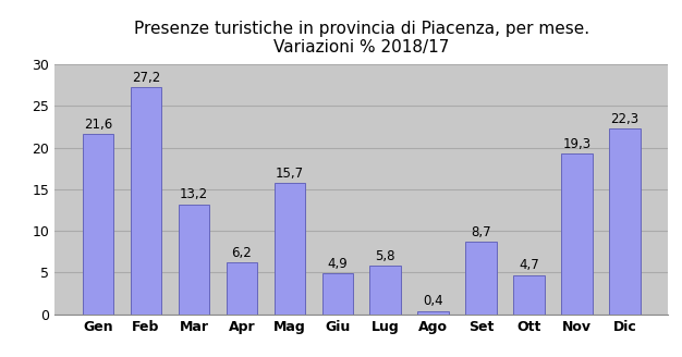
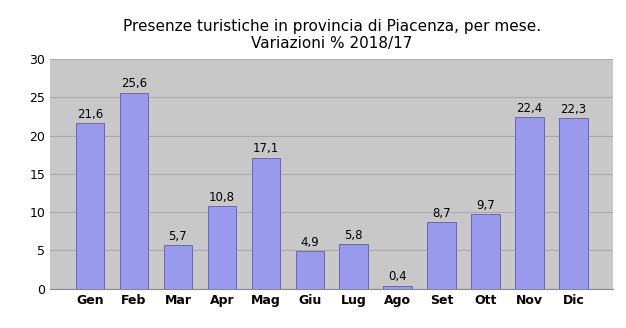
Feb: 27,2 -> 25,6
Mar: 13,2 -> 5,7
Apr: 6,2 -> 10,8
Mag: 15,7 -> 17,1
Ott: 4,7 -> 9,7
Nov: 19,3 -> 22,4
